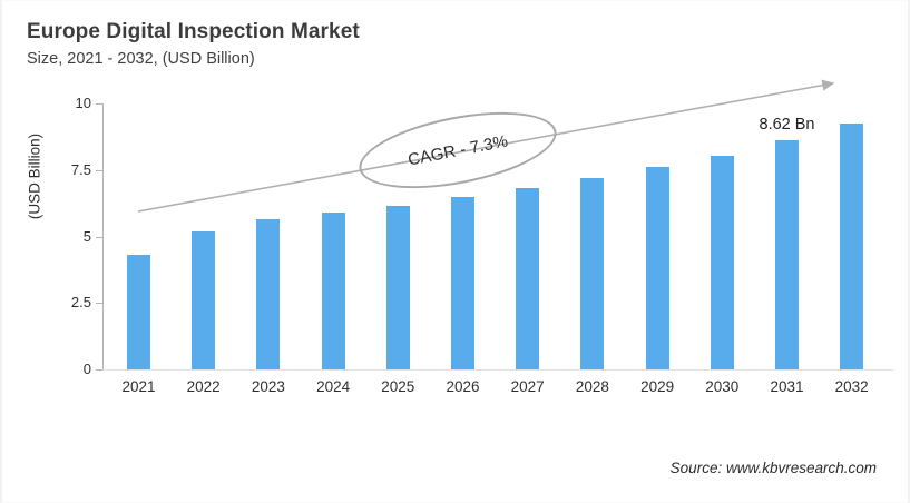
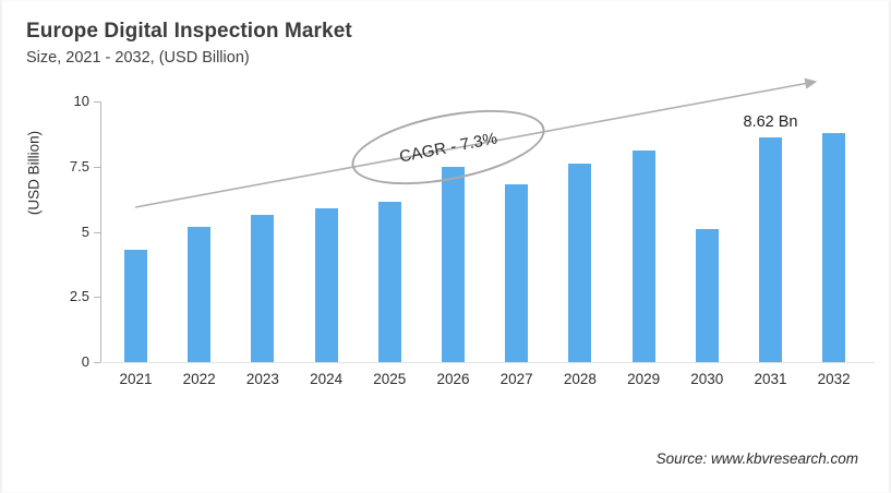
2026: 6.5 -> 7.5
2028: 7.2 -> 7.6
2029: 7.6 -> 8.1
2030: 8.1 -> 5.1
2032: 9.2 -> 8.8
